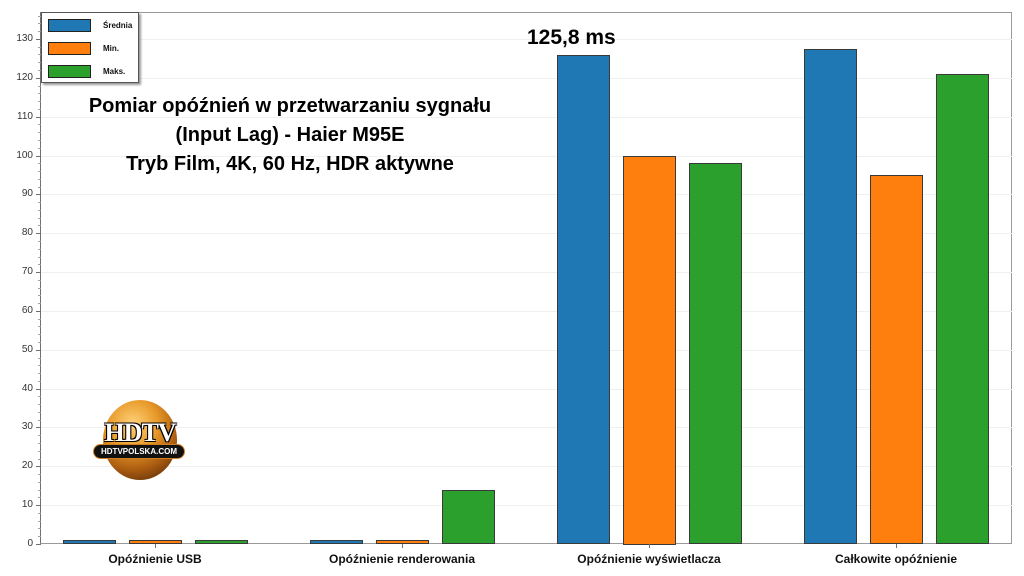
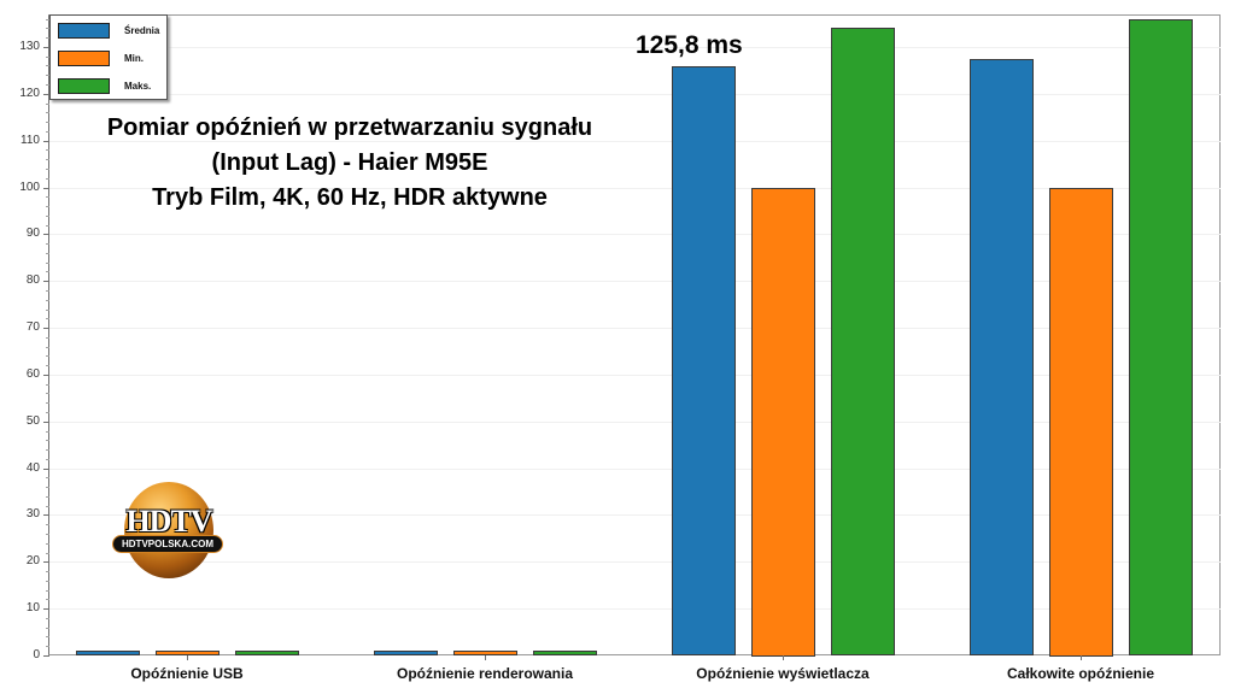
Maks./Opóźnienie renderowania: 14 -> 1
Maks./Opóźnienie wyświetlacza: 98 -> 134
Min./Całkowite opóźnienie: 95 -> 100
Maks./Całkowite opóźnienie: 121 -> 136
